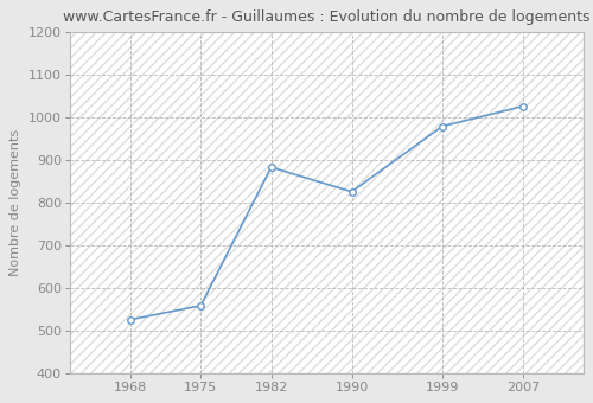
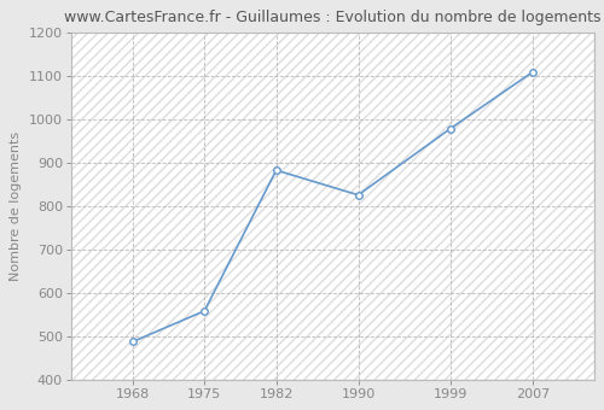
1968: 525 -> 487
2007: 1025 -> 1108
